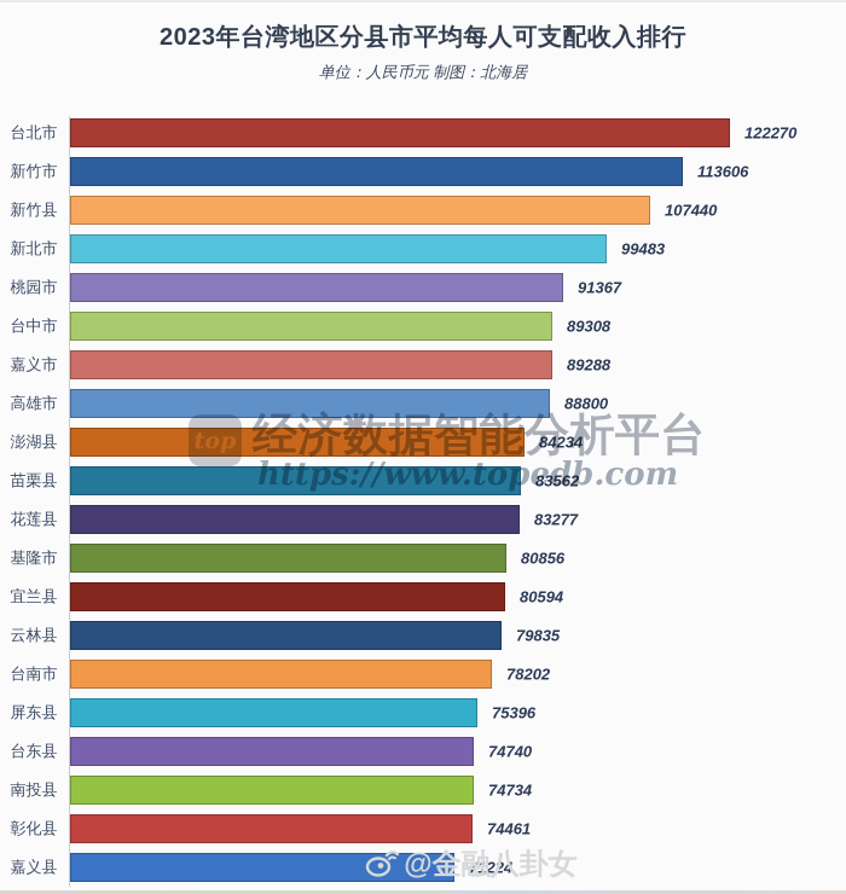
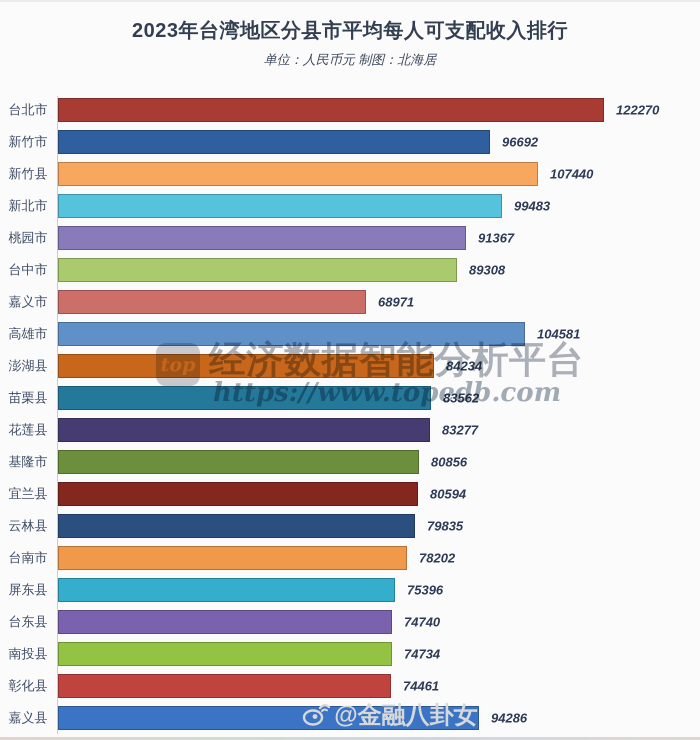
新竹市: 113606 -> 96692
嘉义市: 89288 -> 68971
高雄市: 88800 -> 104581
嘉义县: 71224 -> 94286
